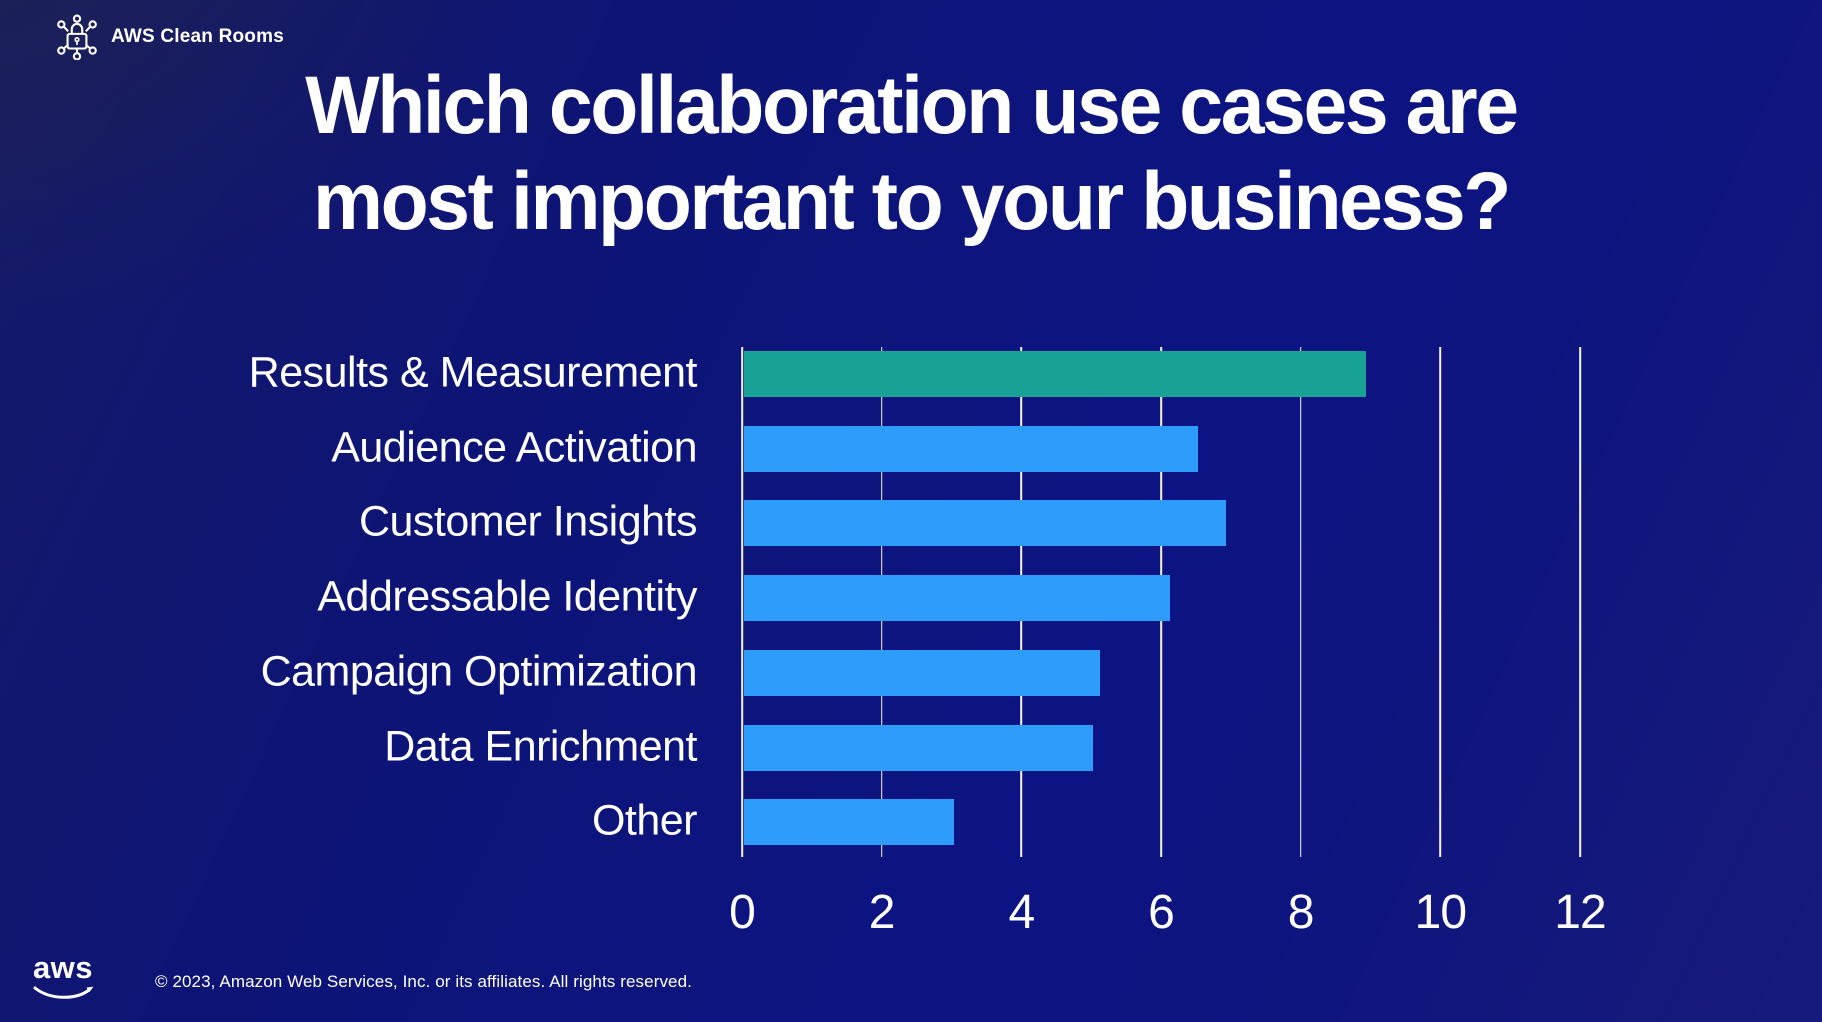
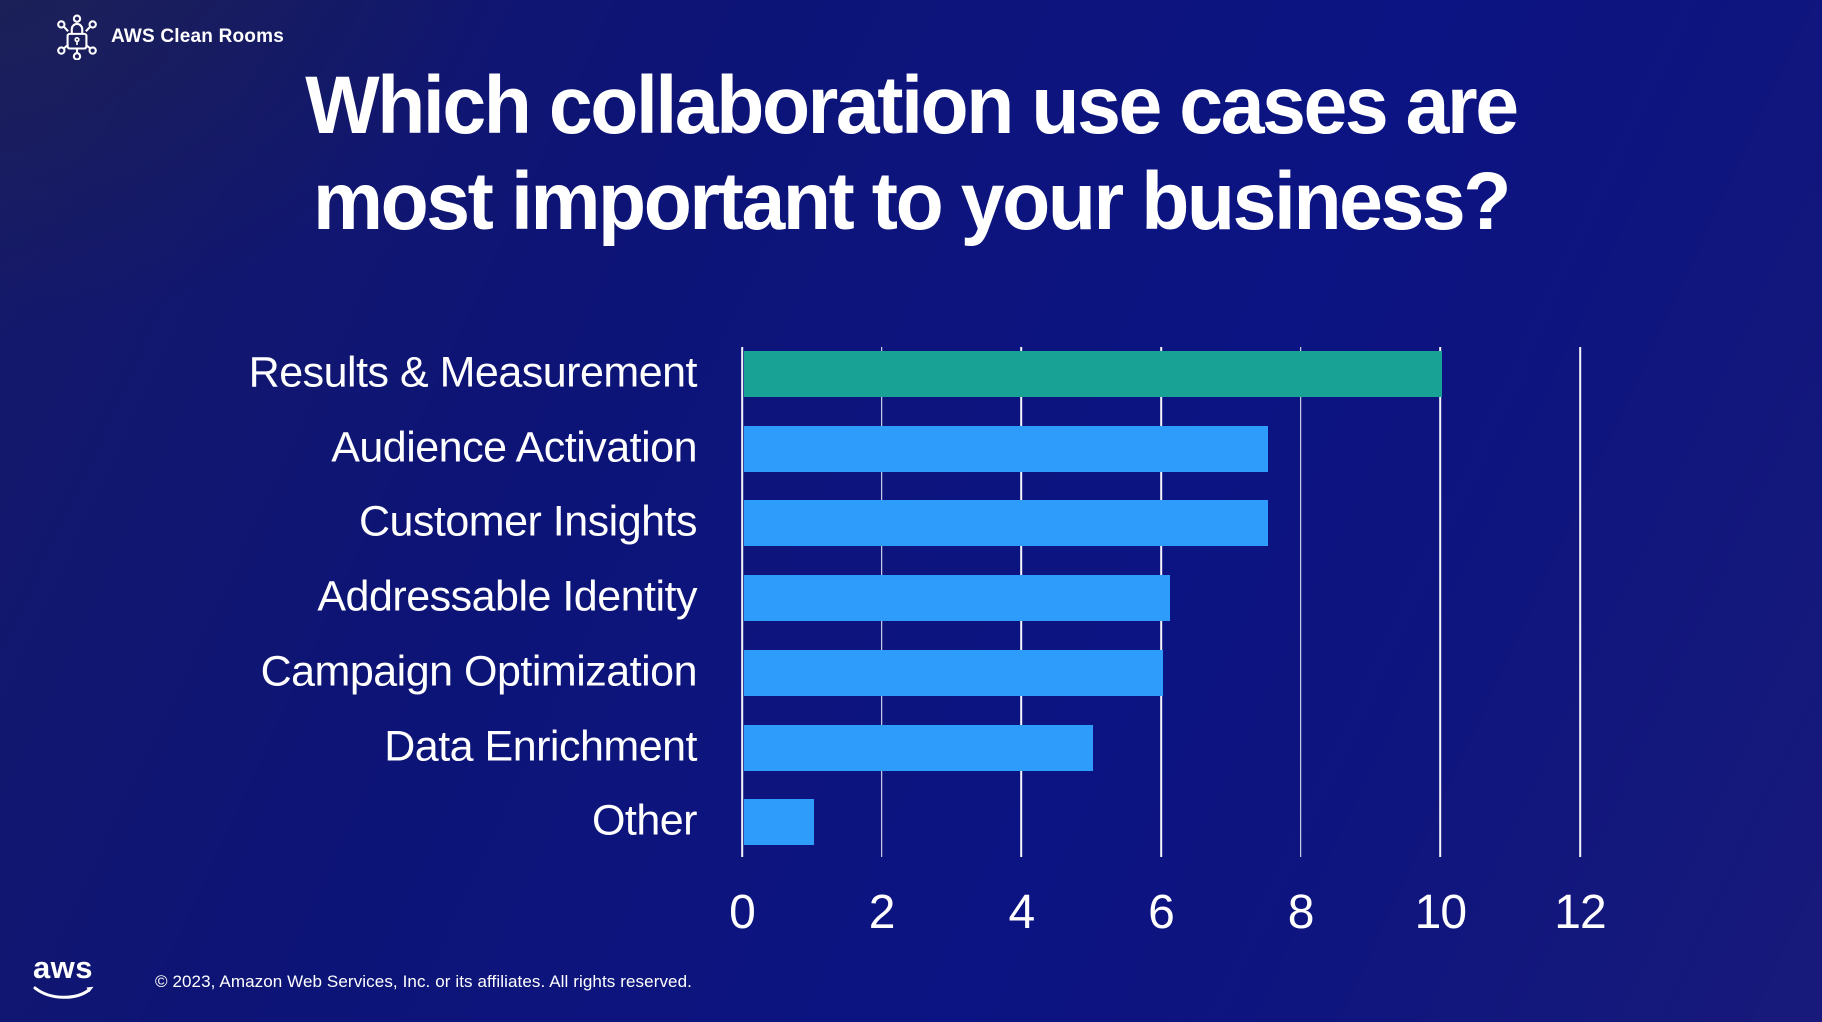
Results & Measurement: 8.9 -> 10.0
Audience Activation: 6.5 -> 7.5
Customer Insights: 6.9 -> 7.5
Campaign Optimization: 5.1 -> 6.0
Other: 3.0 -> 1.0
